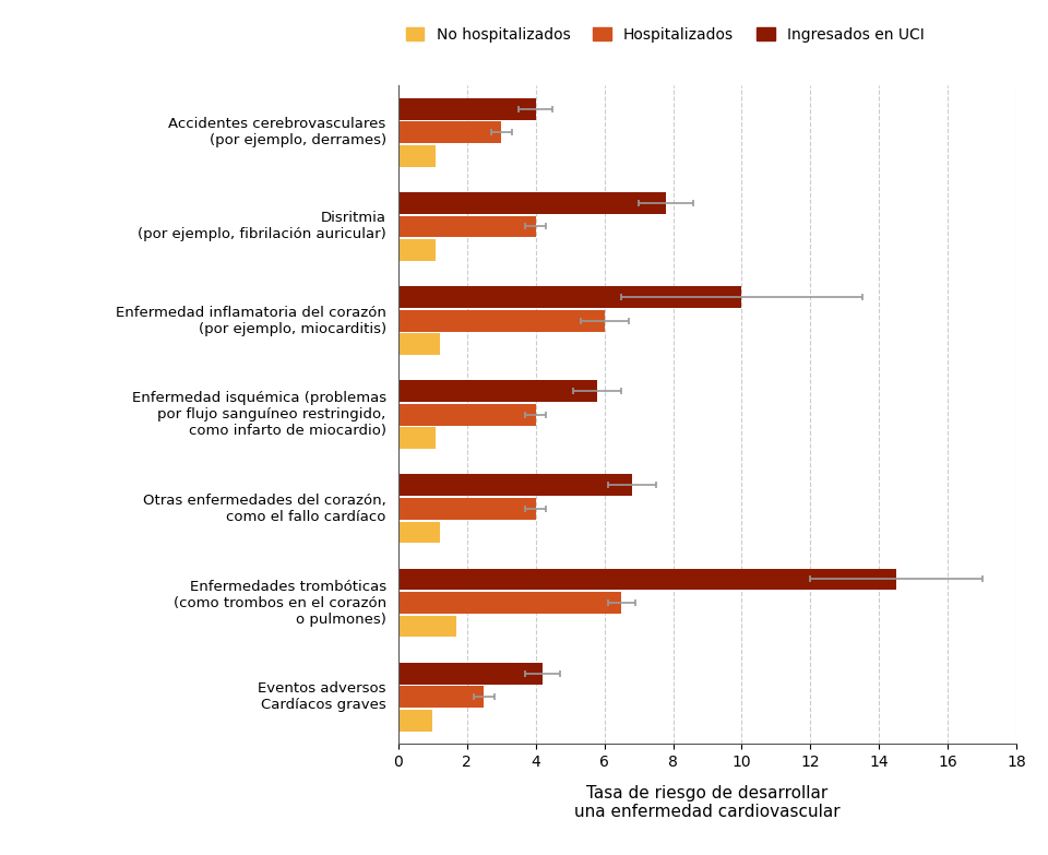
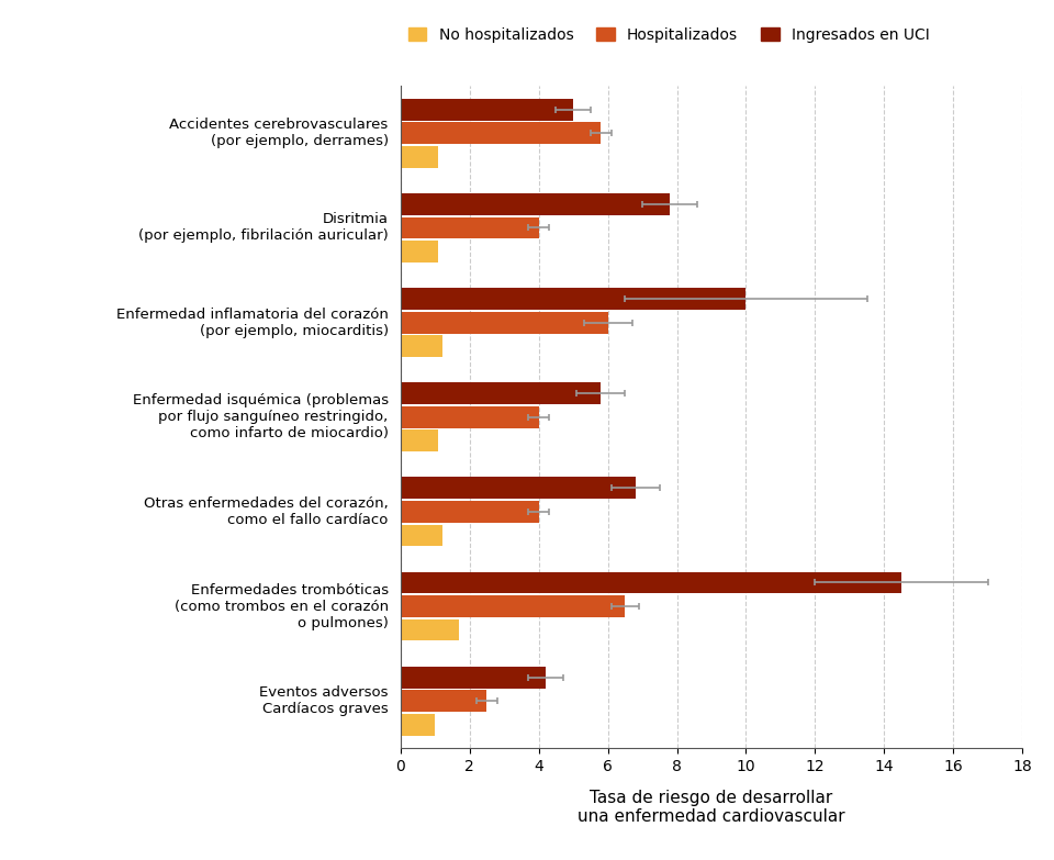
Ingresados en UCI/Accidentes cerebrovasculares (por ejemplo, derrames): 4.0 -> 5.0
Hospitalizados/Accidentes cerebrovasculares (por ejemplo, derrames): 3.0 -> 5.8
